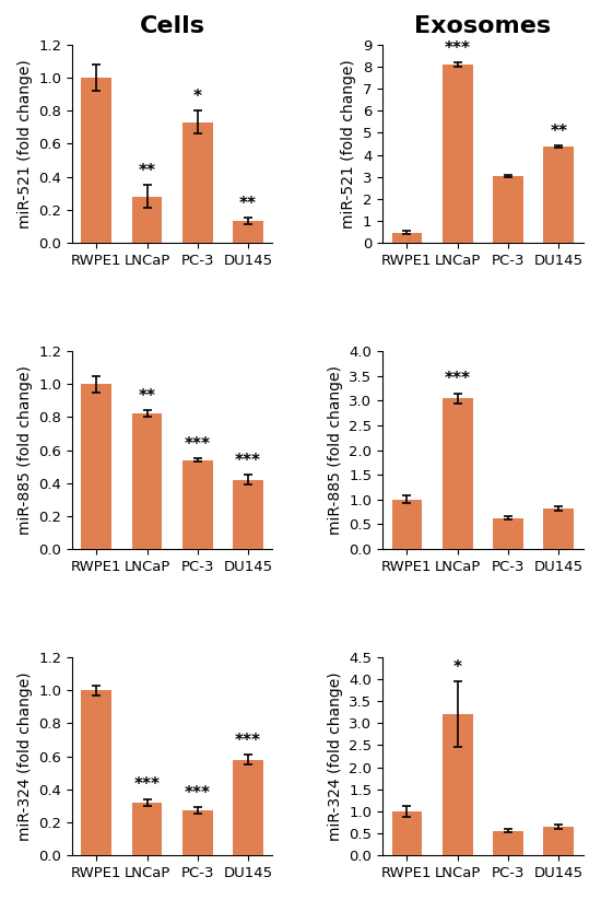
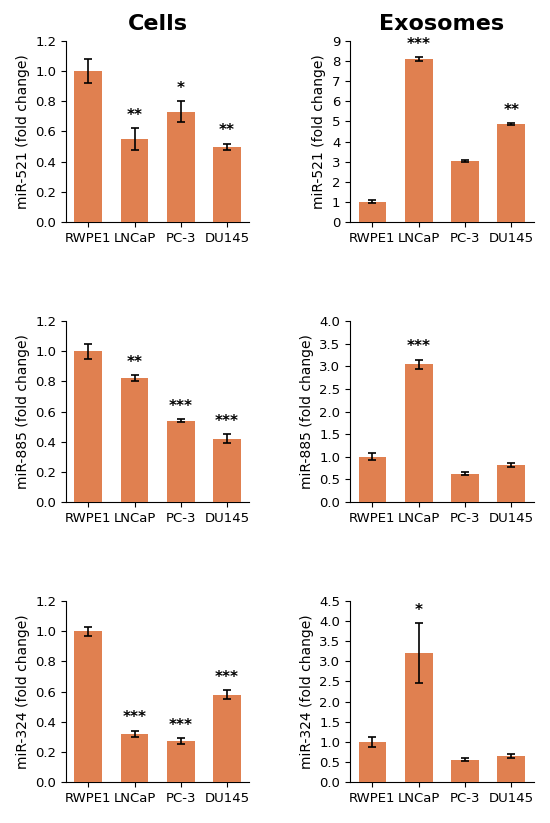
Cells/LNCaP: 0.28 -> 0.55
Cells/DU145: 0.13 -> 0.50
Exosomes/RWPE1: 0.45 -> 1.00
Exosomes/DU145: 4.35 -> 4.85
